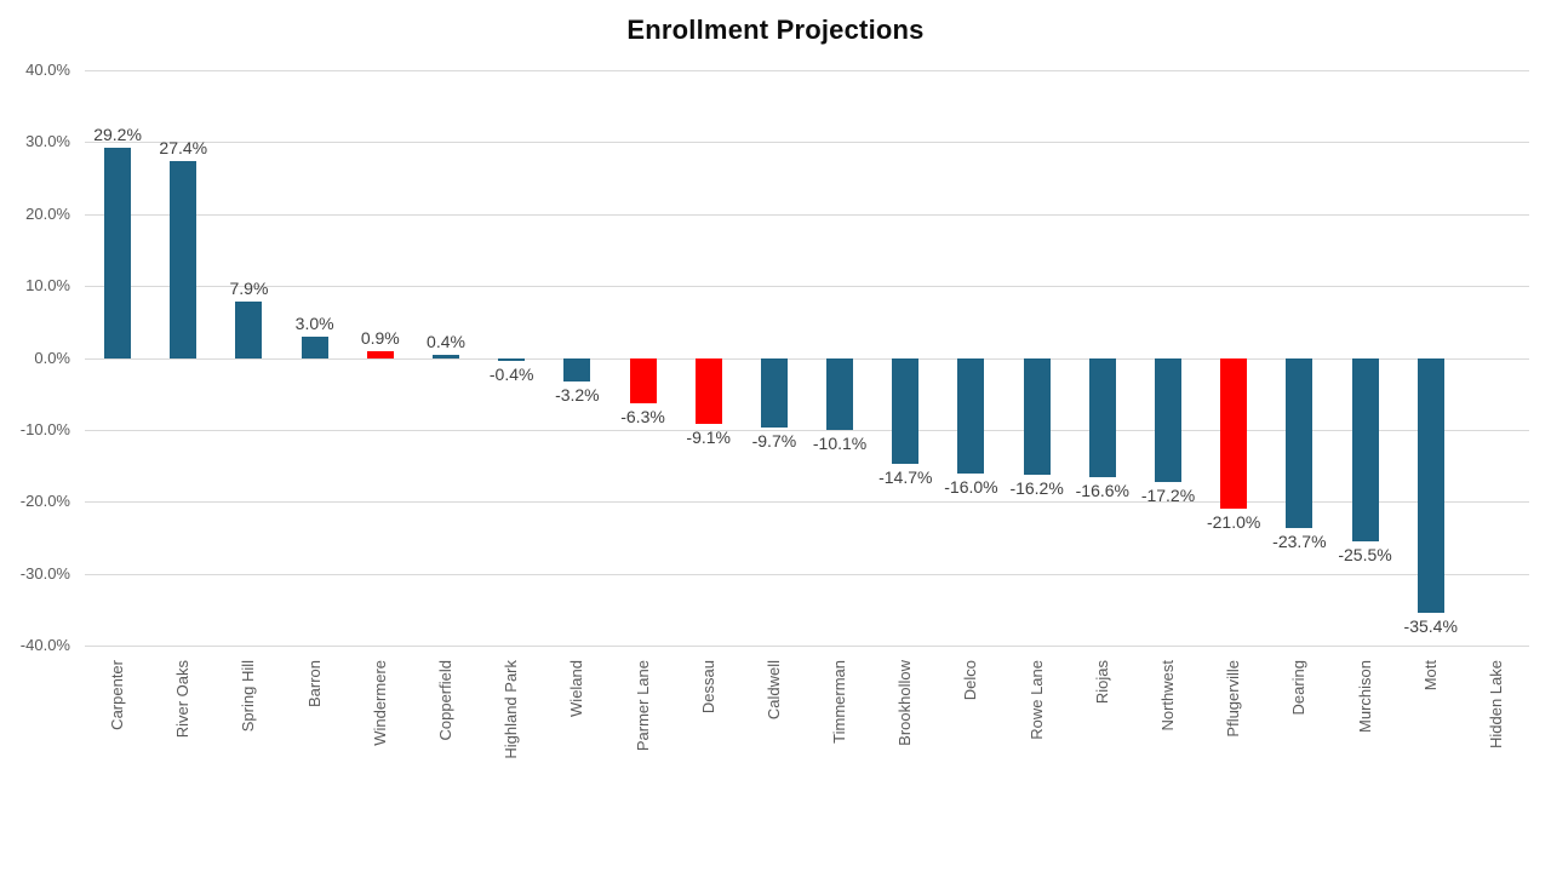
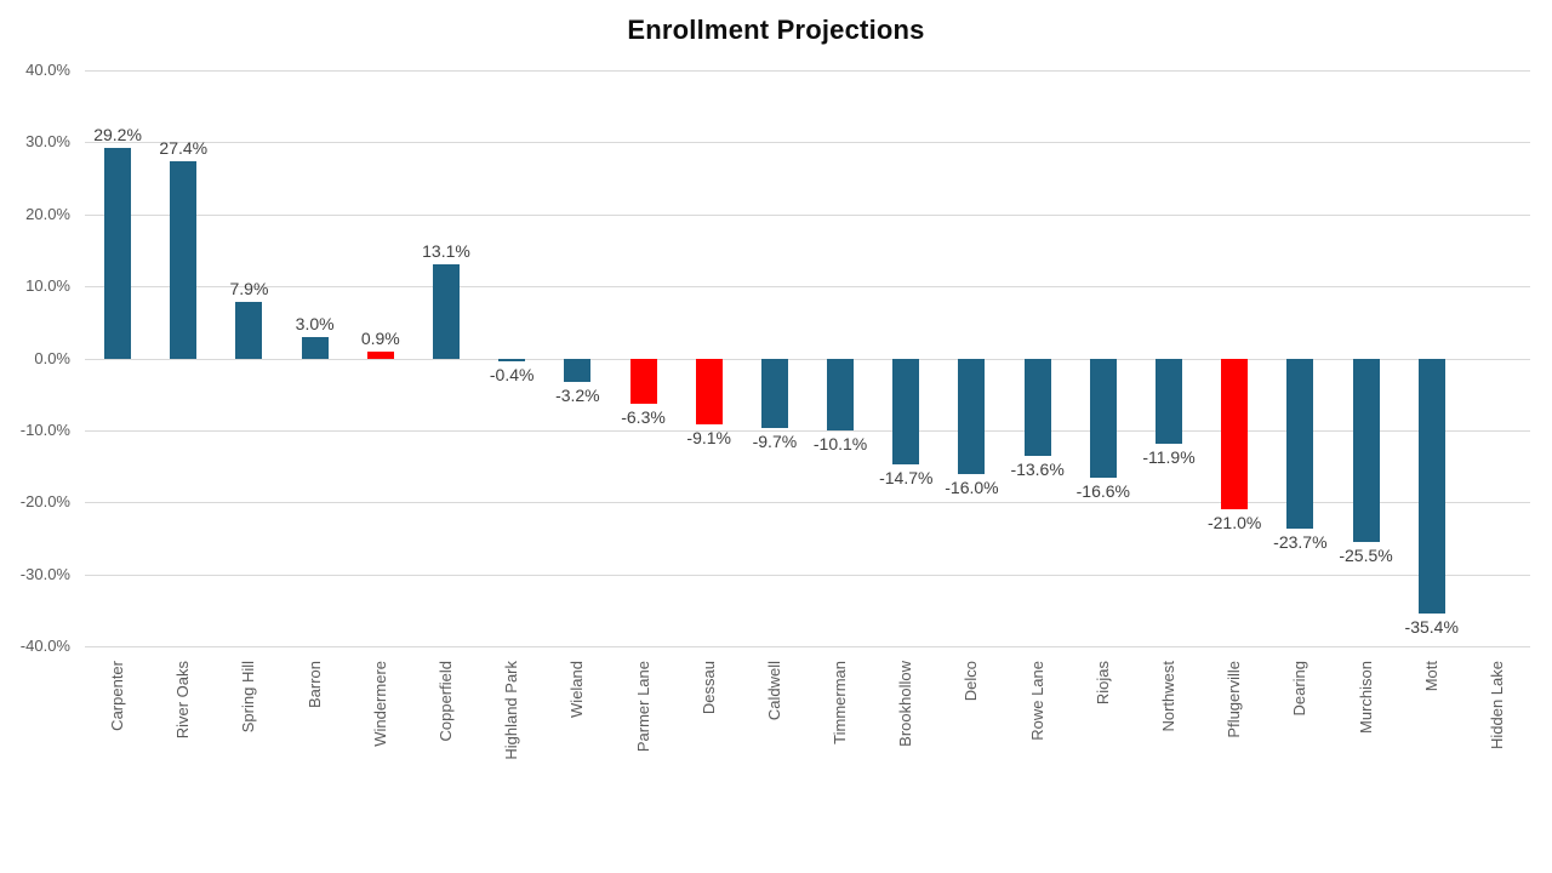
Copperfield: 0.4% -> 13.1%
Rowe Lane: -16.2% -> -13.6%
Northwest: -17.2% -> -11.9%
